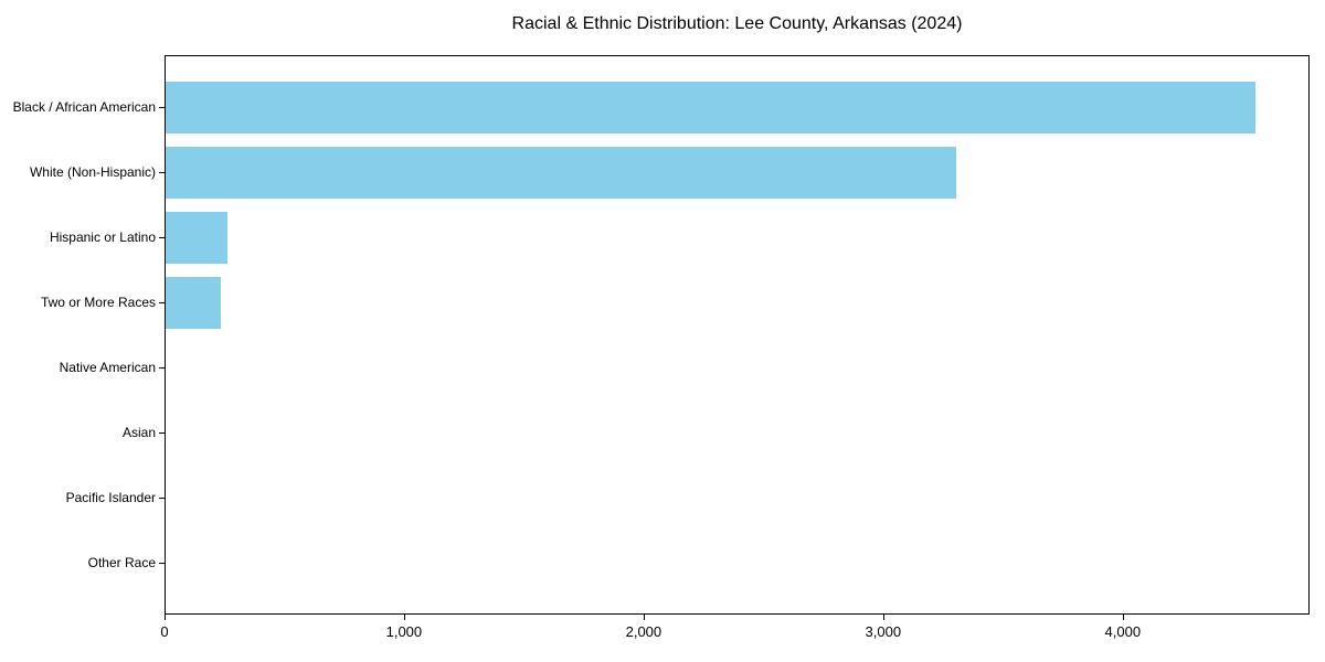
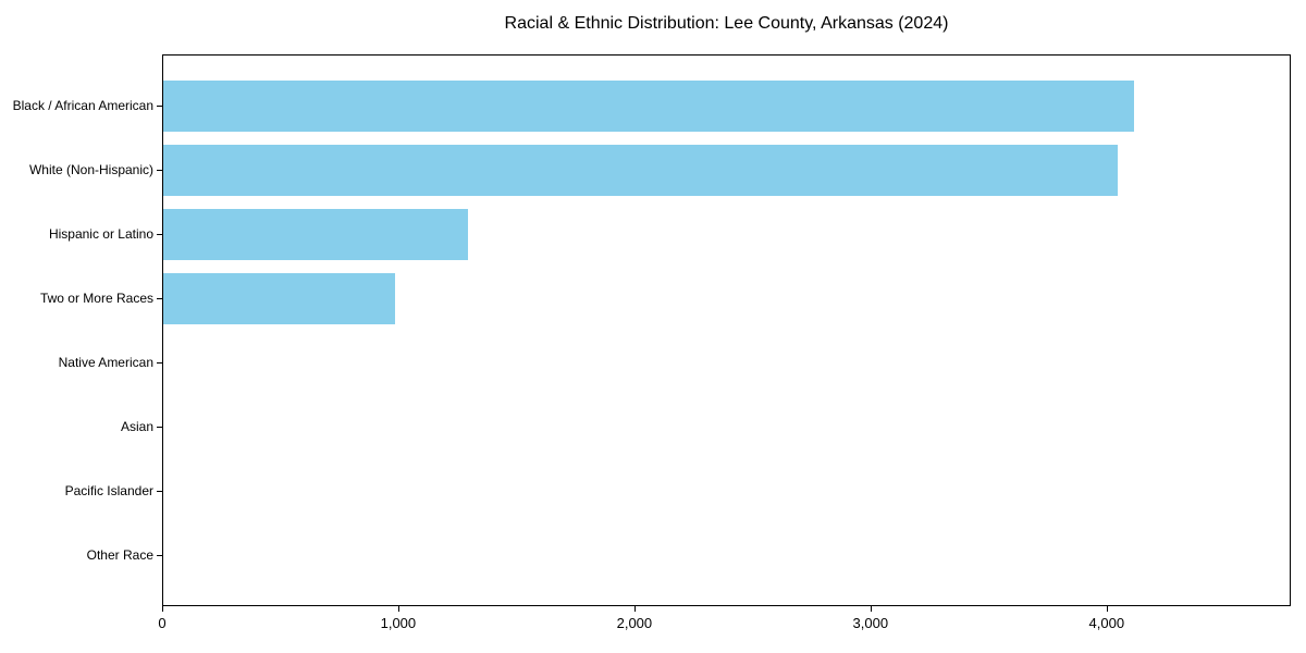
Black / African American: 4550 -> 4110
White (Non-Hispanic): 3300 -> 4040
Hispanic or Latino: 260 -> 1290
Two or More Races: 230 -> 980
